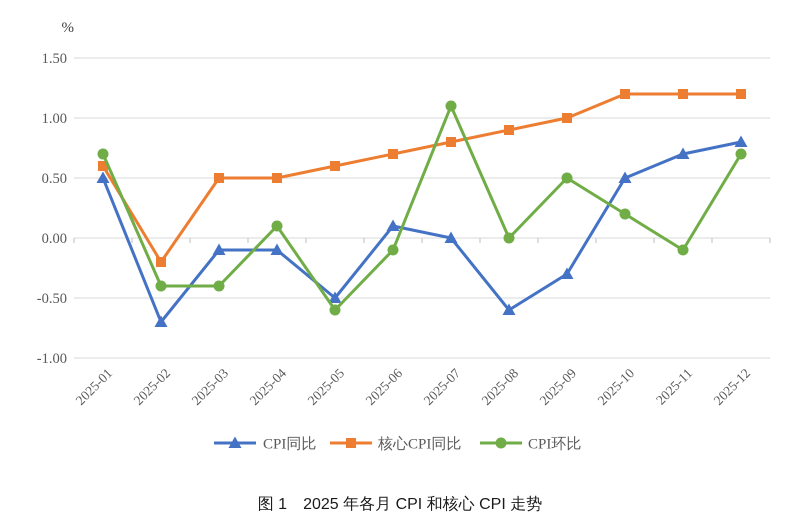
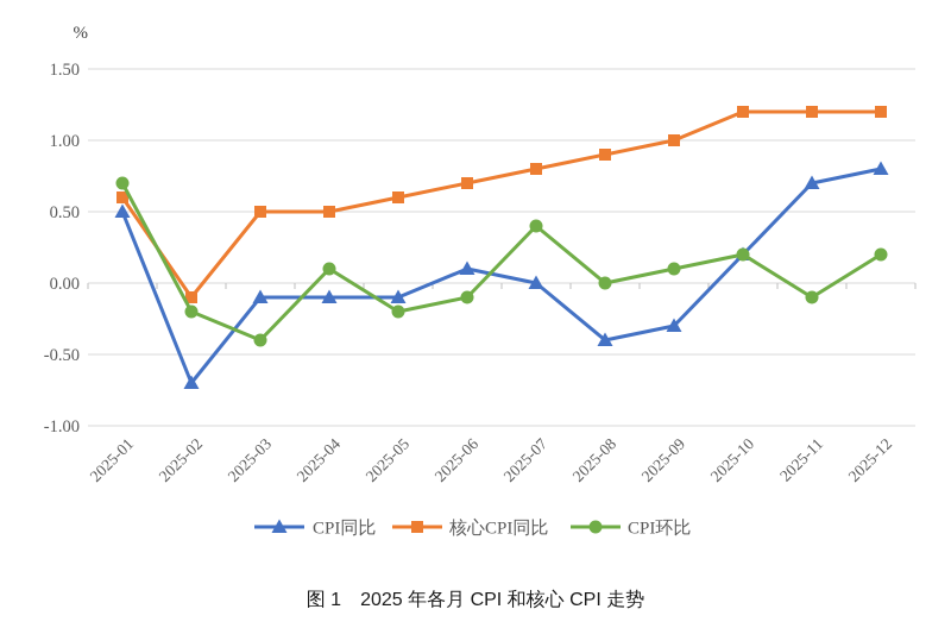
核心CPI同比/2025-02: -0.2 -> -0.1
CPI环比/2025-02: -0.4 -> -0.2
CPI同比/2025-05: -0.5 -> -0.1
CPI环比/2025-05: -0.6 -> -0.2
CPI环比/2025-07: 1.1 -> 0.4
CPI同比/2025-08: -0.6 -> -0.4
CPI环比/2025-09: 0.5 -> 0.1
CPI同比/2025-10: 0.5 -> 0.2
CPI环比/2025-12: 0.7 -> 0.2
